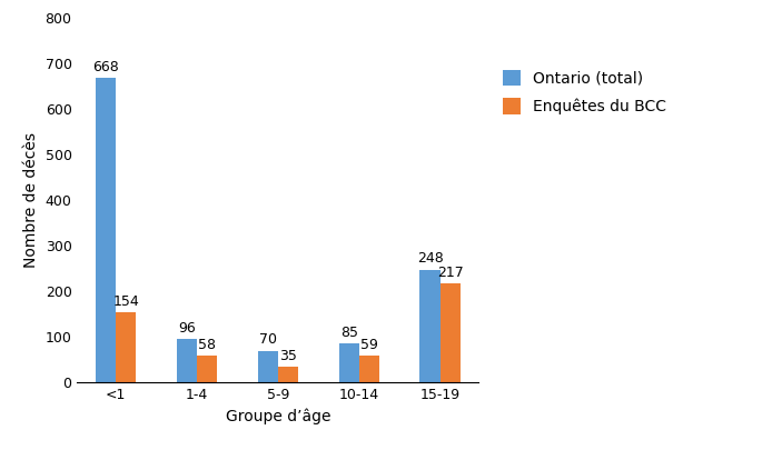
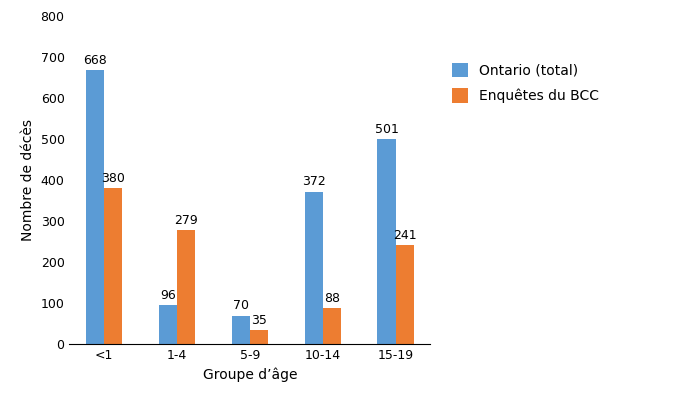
Enquêtes du BCC/<1: 154 -> 380
Enquêtes du BCC/1-4: 58 -> 279
Ontario (total)/10-14: 85 -> 372
Enquêtes du BCC/10-14: 59 -> 88
Ontario (total)/15-19: 248 -> 501
Enquêtes du BCC/15-19: 217 -> 241
